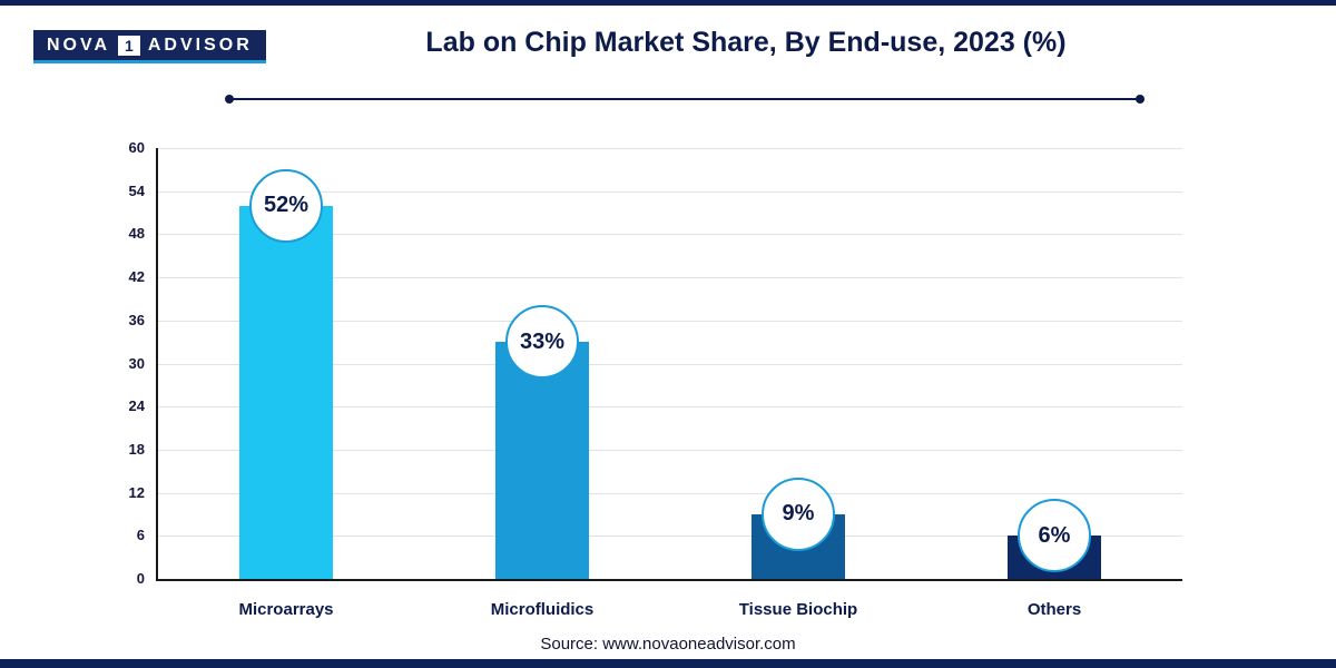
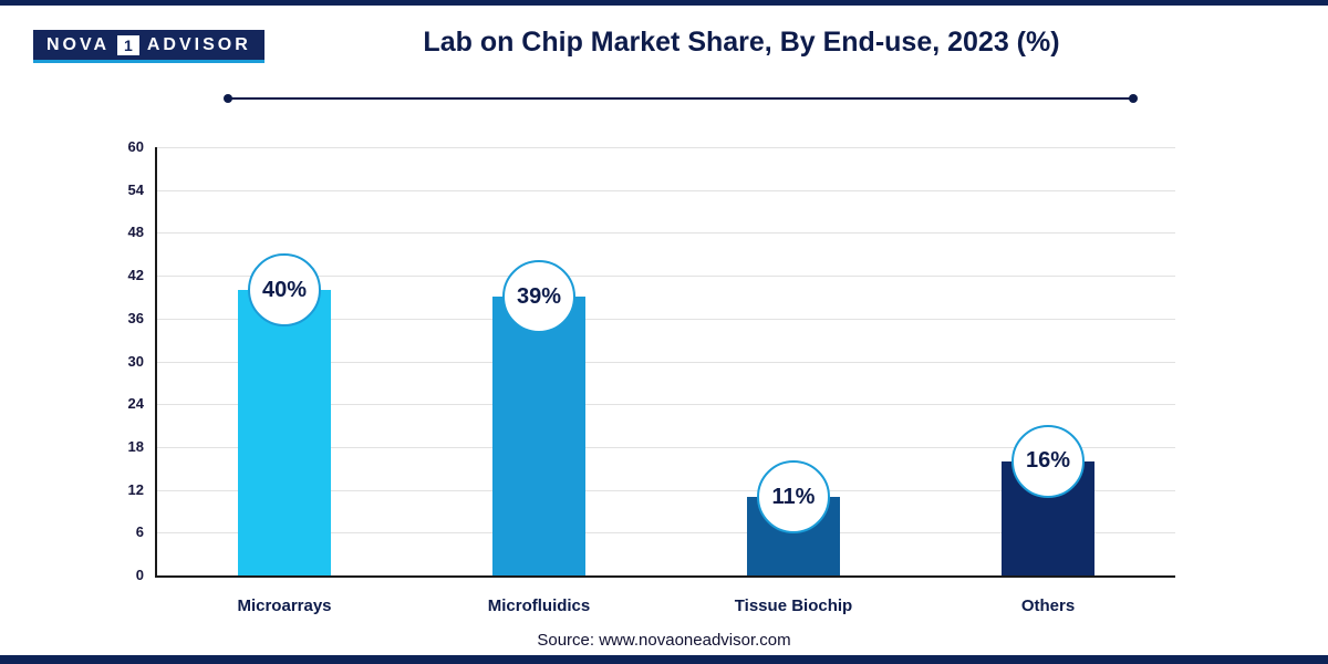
Microarrays: 52% -> 40%
Microfluidics: 33% -> 39%
Tissue Biochip: 9% -> 11%
Others: 6% -> 16%
